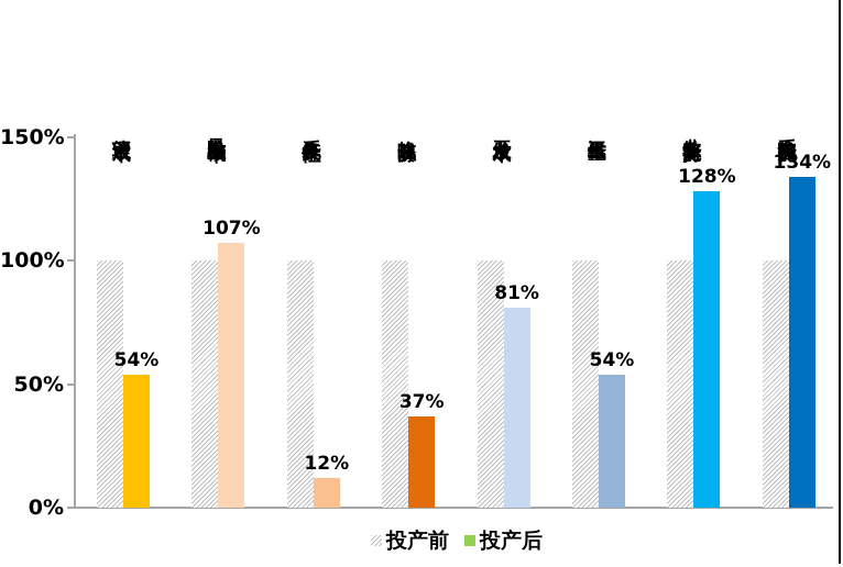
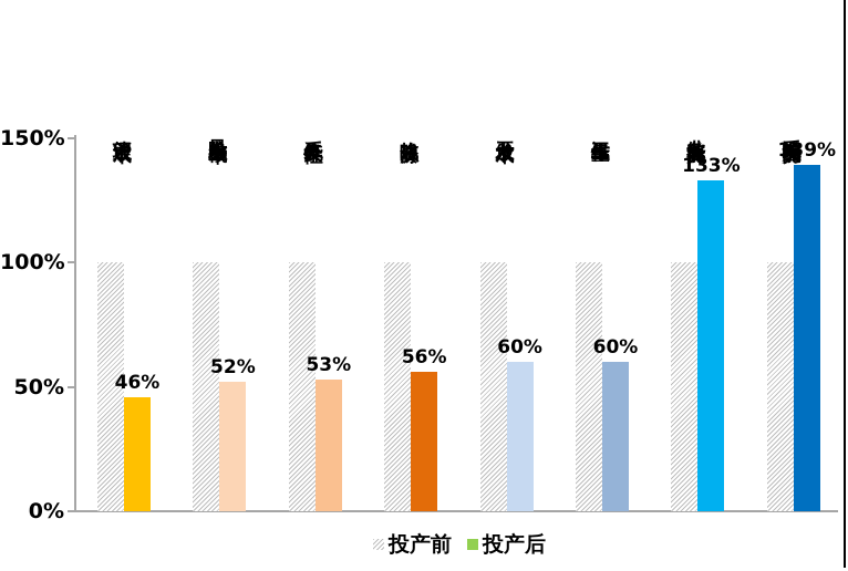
投产后/管理成本: 54% -> 46%
投产后/风险发生概率: 107% -> 52%
投产后/系统复杂性: 12% -> 53%
投产后/战略资源: 37% -> 56%
投产后/开发成本: 81% -> 60%
投产后/运维工作量: 54% -> 60%
投产后/业务敏捷能力: 128% -> 133%
投产后/系统响应能力: 134% -> 139%
